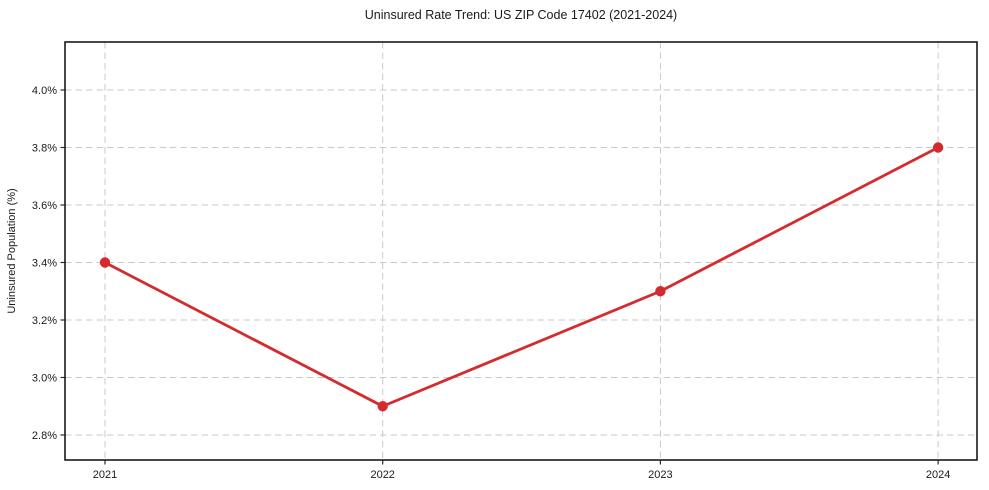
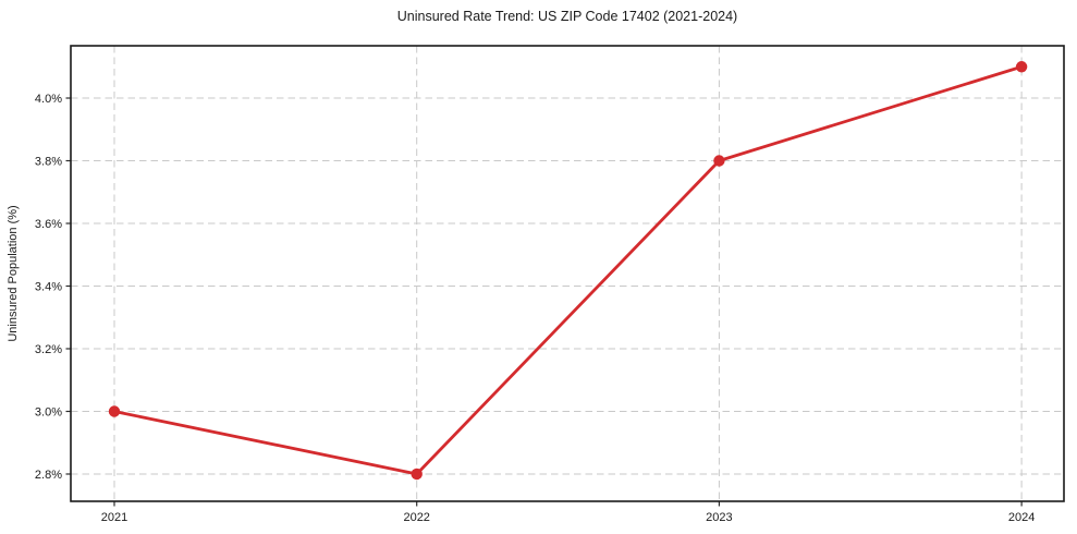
2021: 3.4% -> 3.0%
2022: 2.9% -> 2.8%
2023: 3.3% -> 3.8%
2024: 3.8% -> 4.1%
